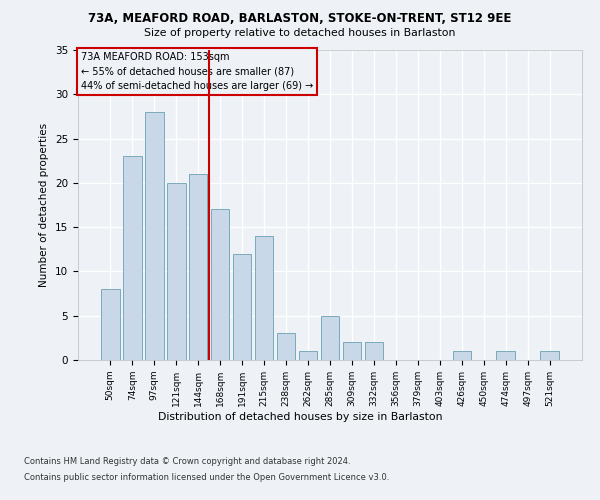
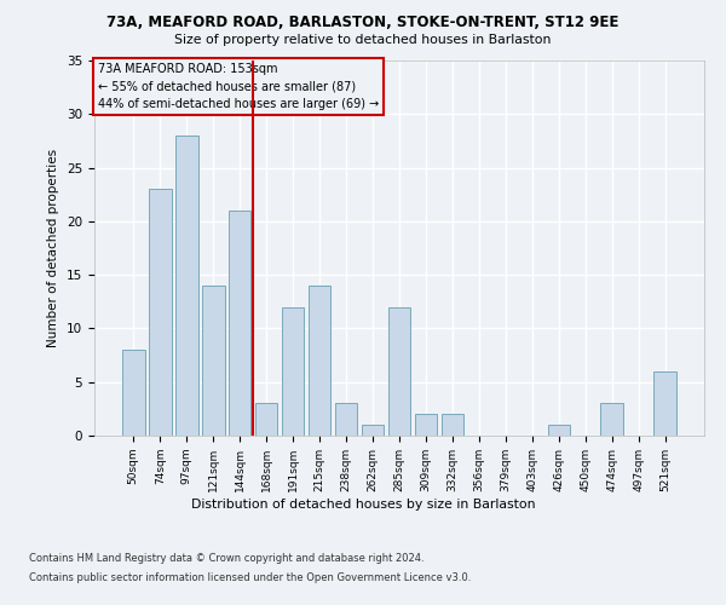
121sqm: 20 -> 14
168sqm: 17 -> 3
285sqm: 5 -> 12
474sqm: 1 -> 3
521sqm: 1 -> 6
